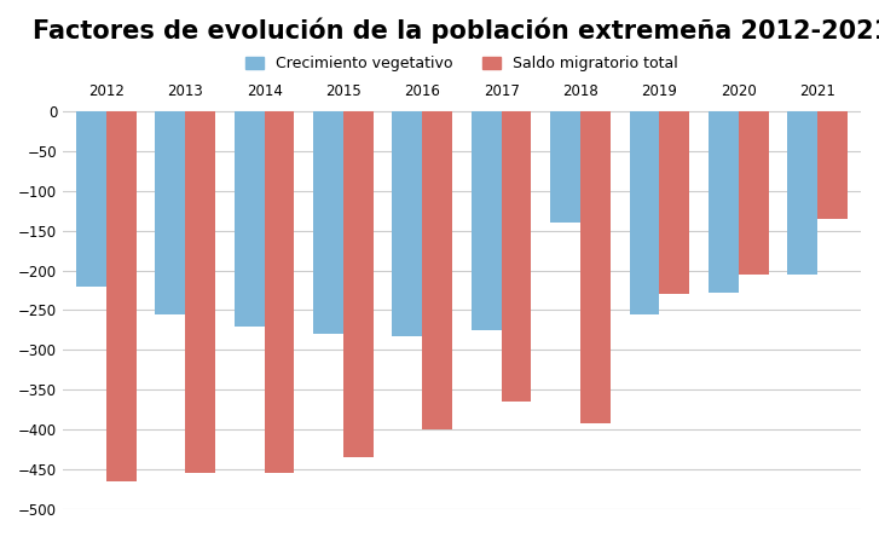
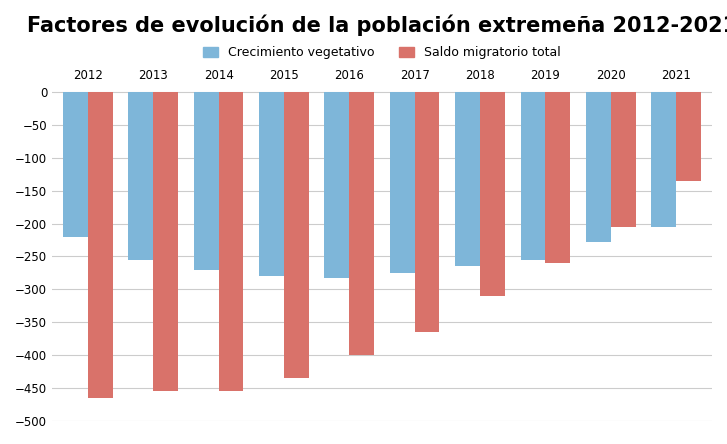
Crecimiento vegetativo/2018: -140 -> -265
Saldo migratorio total/2018: -392 -> -310
Saldo migratorio total/2019: -230 -> -260
